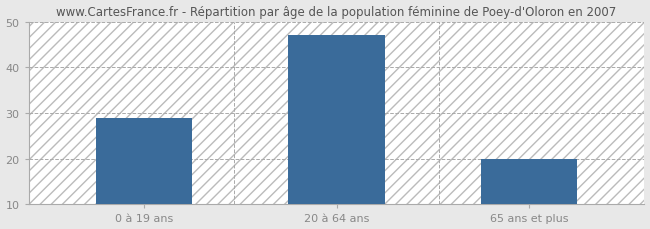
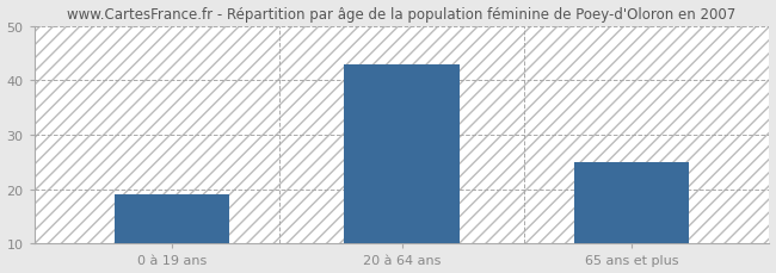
0 à 19 ans: 29 -> 19
20 à 64 ans: 47 -> 43
65 ans et plus: 20 -> 25
